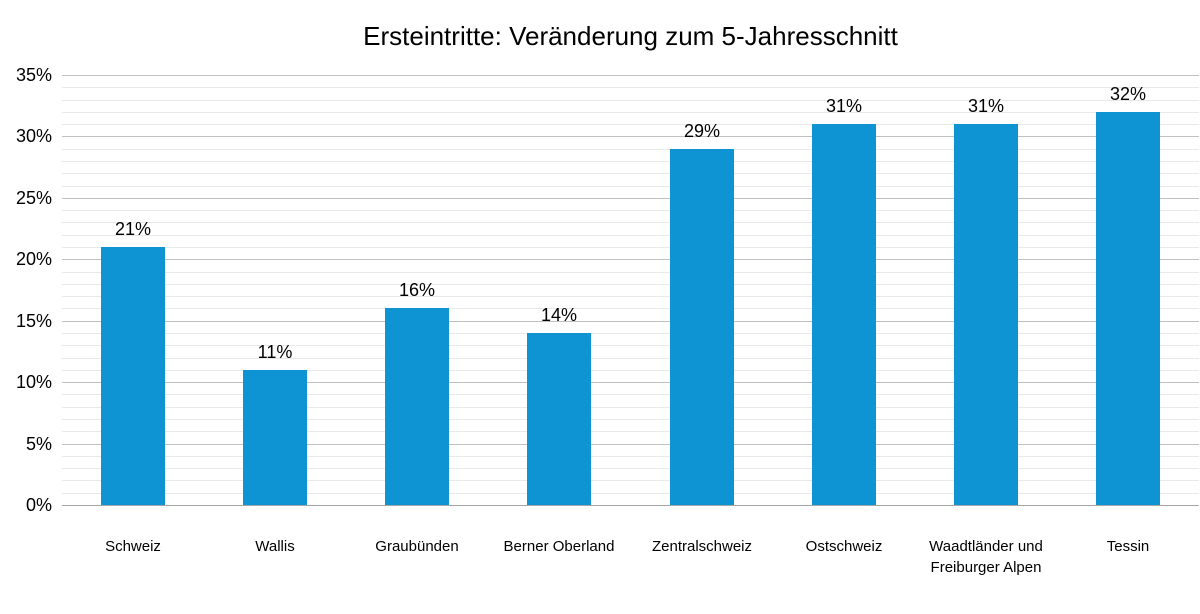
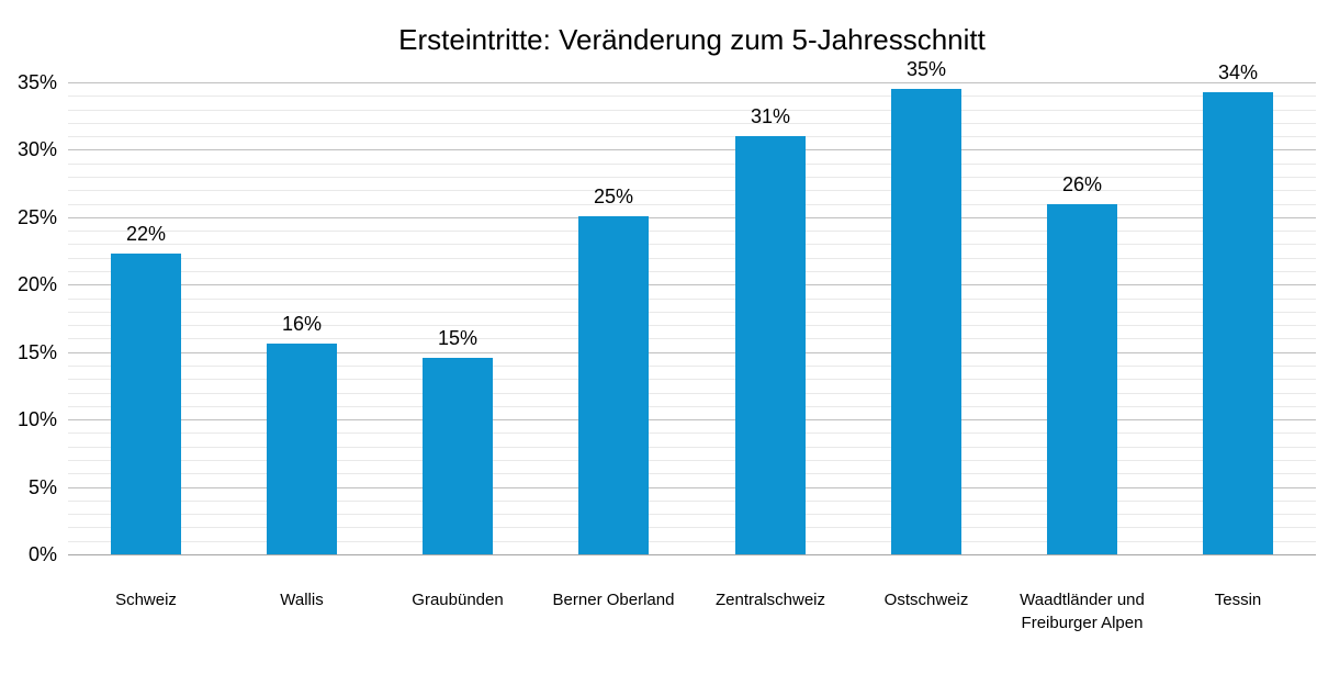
Schweiz: 21% -> 22%
Wallis: 11% -> 16%
Graubünden: 16% -> 15%
Berner Oberland: 14% -> 25%
Zentralschweiz: 29% -> 31%
Ostschweiz: 31% -> 35%
Waadtländer und Freiburger Alpen: 31% -> 26%
Tessin: 32% -> 34%
